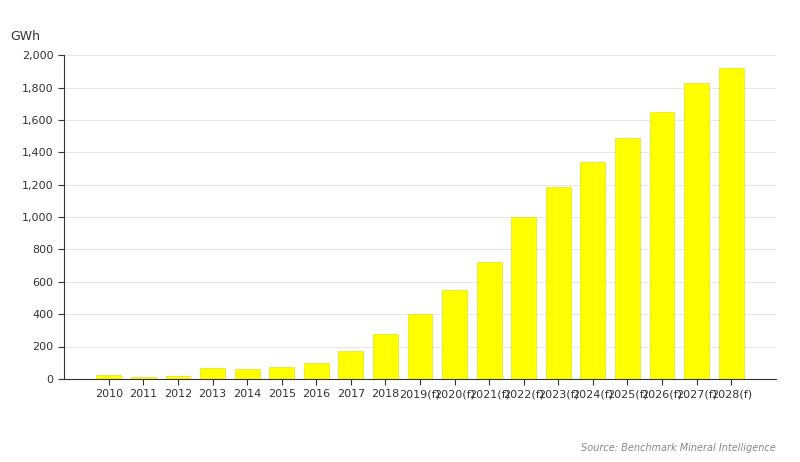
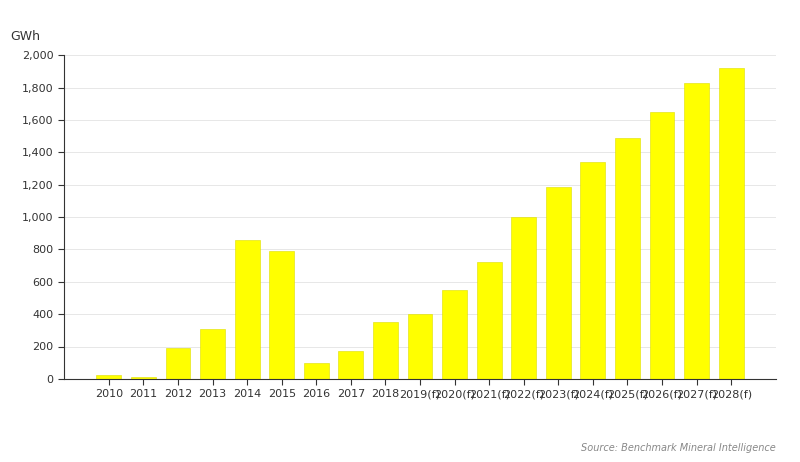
2012: 20 -> 190
2013: 60 -> 310
2014: 60 -> 860
2015: 80 -> 790
2018: 280 -> 350
